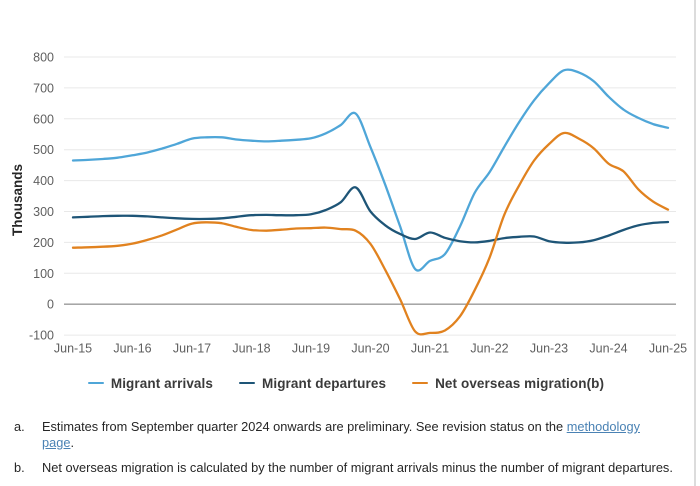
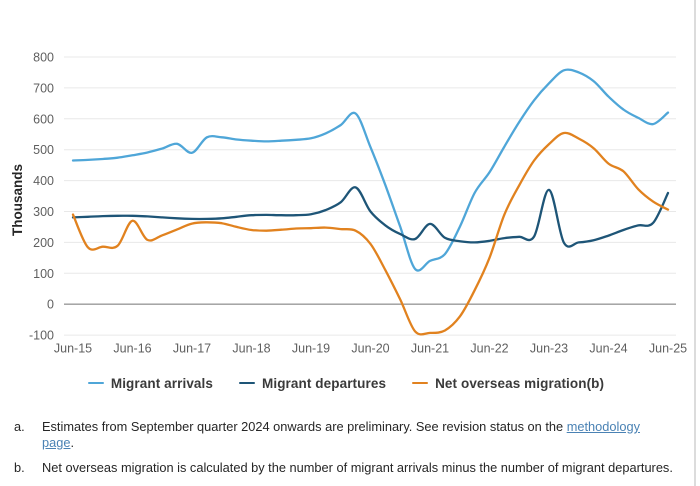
Net overseas migration(b)/Jun-15: 180 -> 290
Net overseas migration(b)/Jun-16: 200 -> 270
Migrant arrivals/Jun-17: 540 -> 490
Migrant departures/Jun-21: 230 -> 260
Migrant departures/Jun-23: 200 -> 370
Migrant arrivals/Jun-25: 570 -> 620
Migrant departures/Jun-25: 270 -> 360
